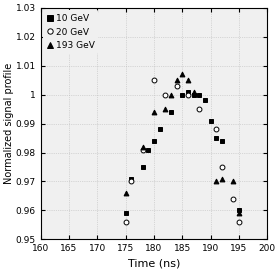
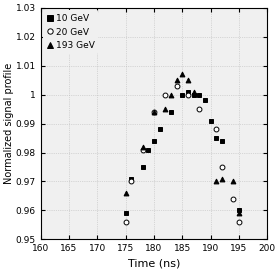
20 GeV/180: 1.005 -> 0.994
